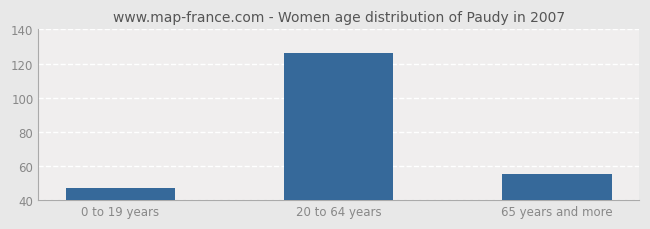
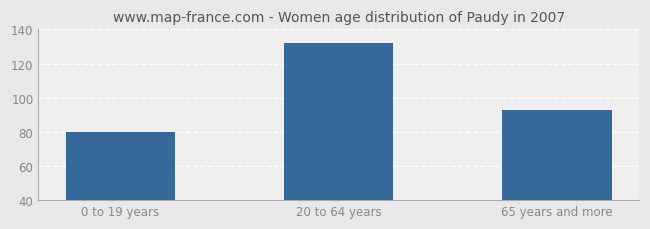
0 to 19 years: 47 -> 80
20 to 64 years: 126 -> 132
65 years and more: 55 -> 93
